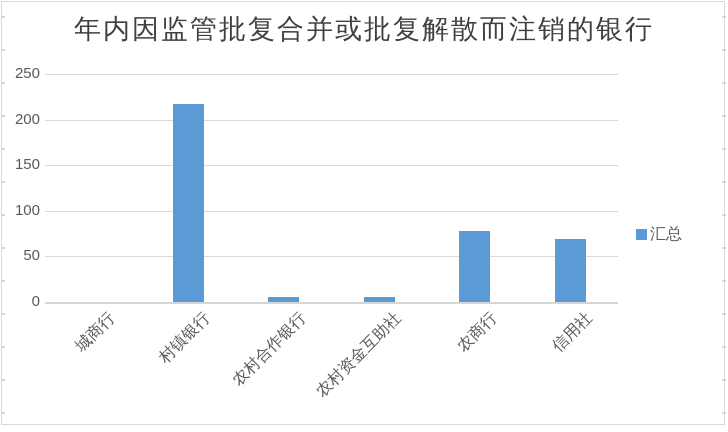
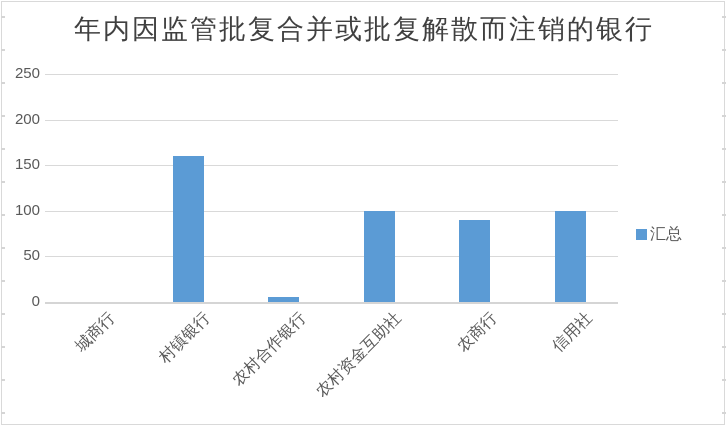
村镇银行: 220 -> 160
农村资金互助社: 10 -> 100
农商行: 80 -> 90
信用社: 70 -> 100
